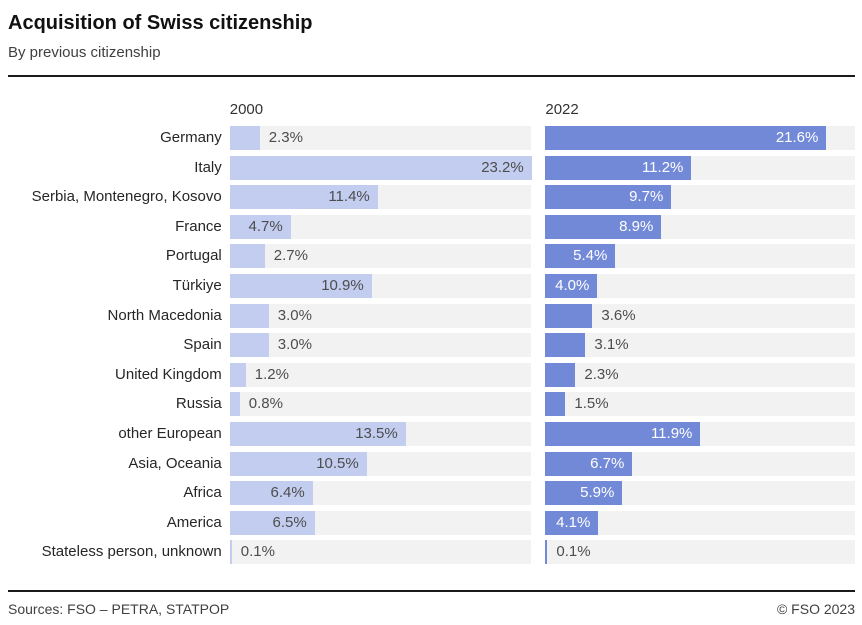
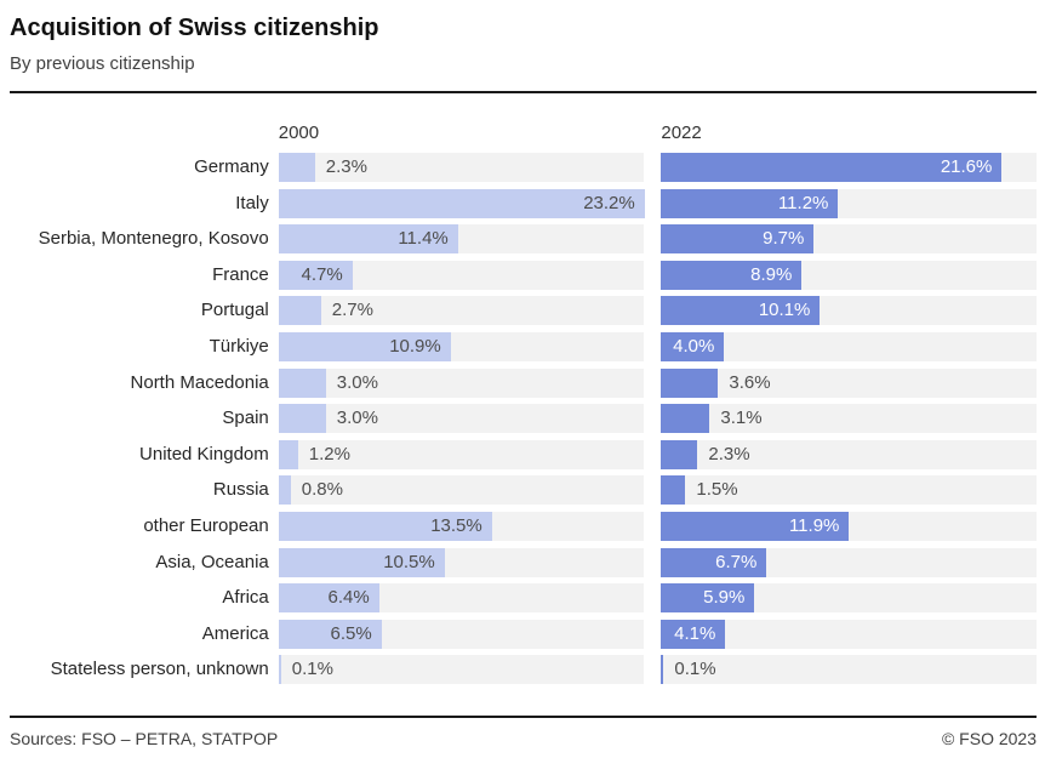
2022/Portugal: 5.4% -> 10.1%
